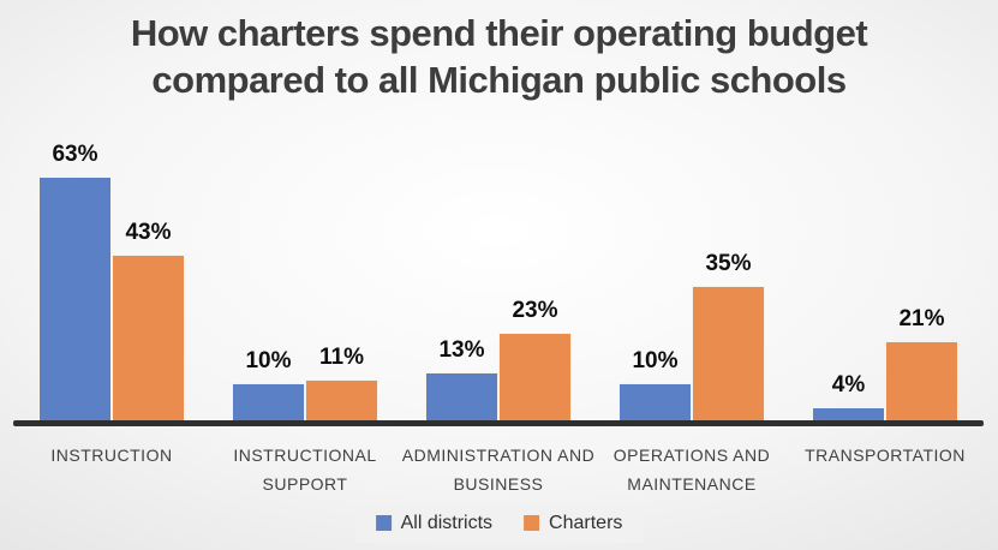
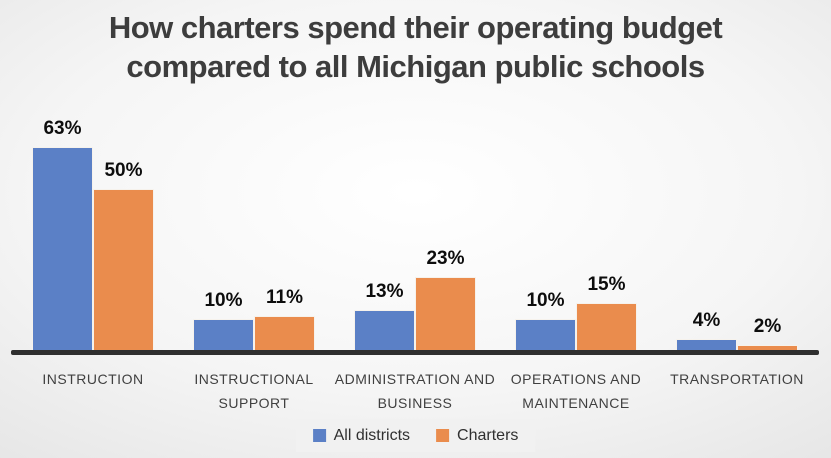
Charters/INSTRUCTION: 43% -> 50%
Charters/OPERATIONS AND MAINTENANCE: 35% -> 15%
Charters/TRANSPORTATION: 21% -> 2%
